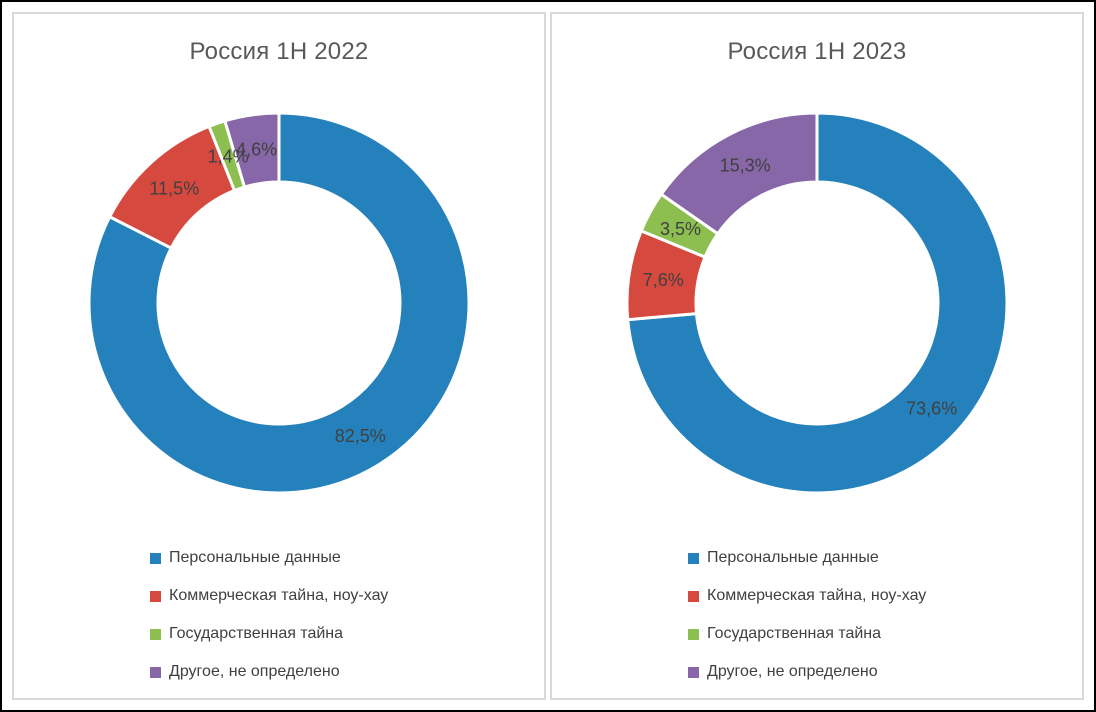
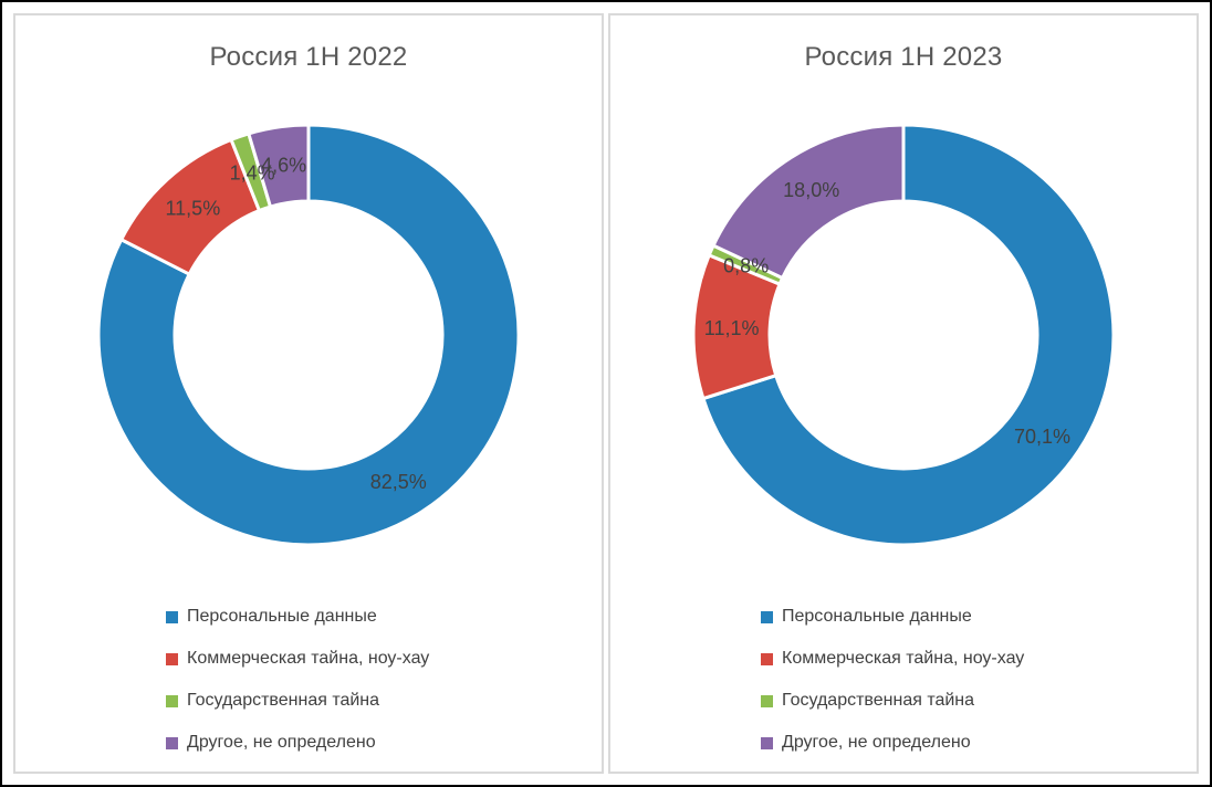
Россия 1Н 2023/Персональные данные: 73,6% -> 70,1%
Россия 1Н 2023/Коммерческая тайна, ноу-хау: 7,6% -> 11,1%
Россия 1Н 2023/Государственная тайна: 3,5% -> 0,8%
Россия 1Н 2023/Другое, не определено: 15,3% -> 18,0%
